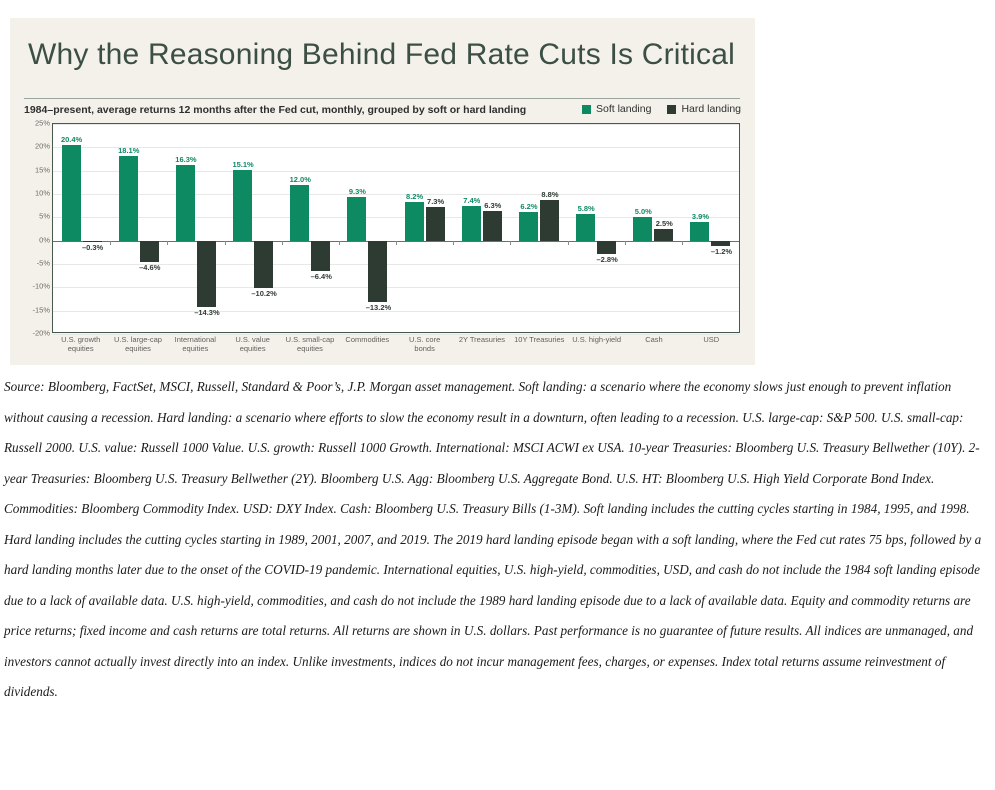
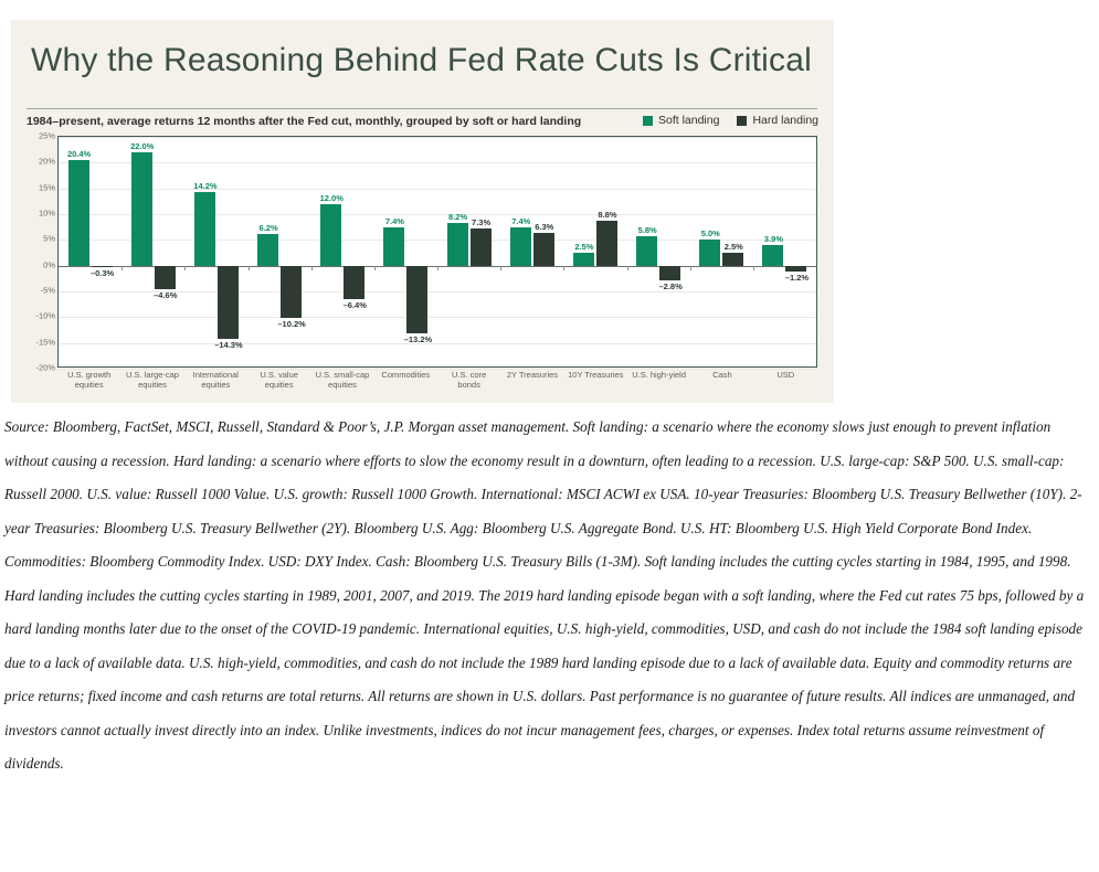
Soft landing/U.S. large-cap equities: 18.1% -> 22.0%
Soft landing/International equities: 16.3% -> 14.2%
Soft landing/U.S. value equities: 15.1% -> 6.2%
Soft landing/Commodities: 9.3% -> 7.4%
Soft landing/10Y Treasuries: 6.2% -> 2.5%
